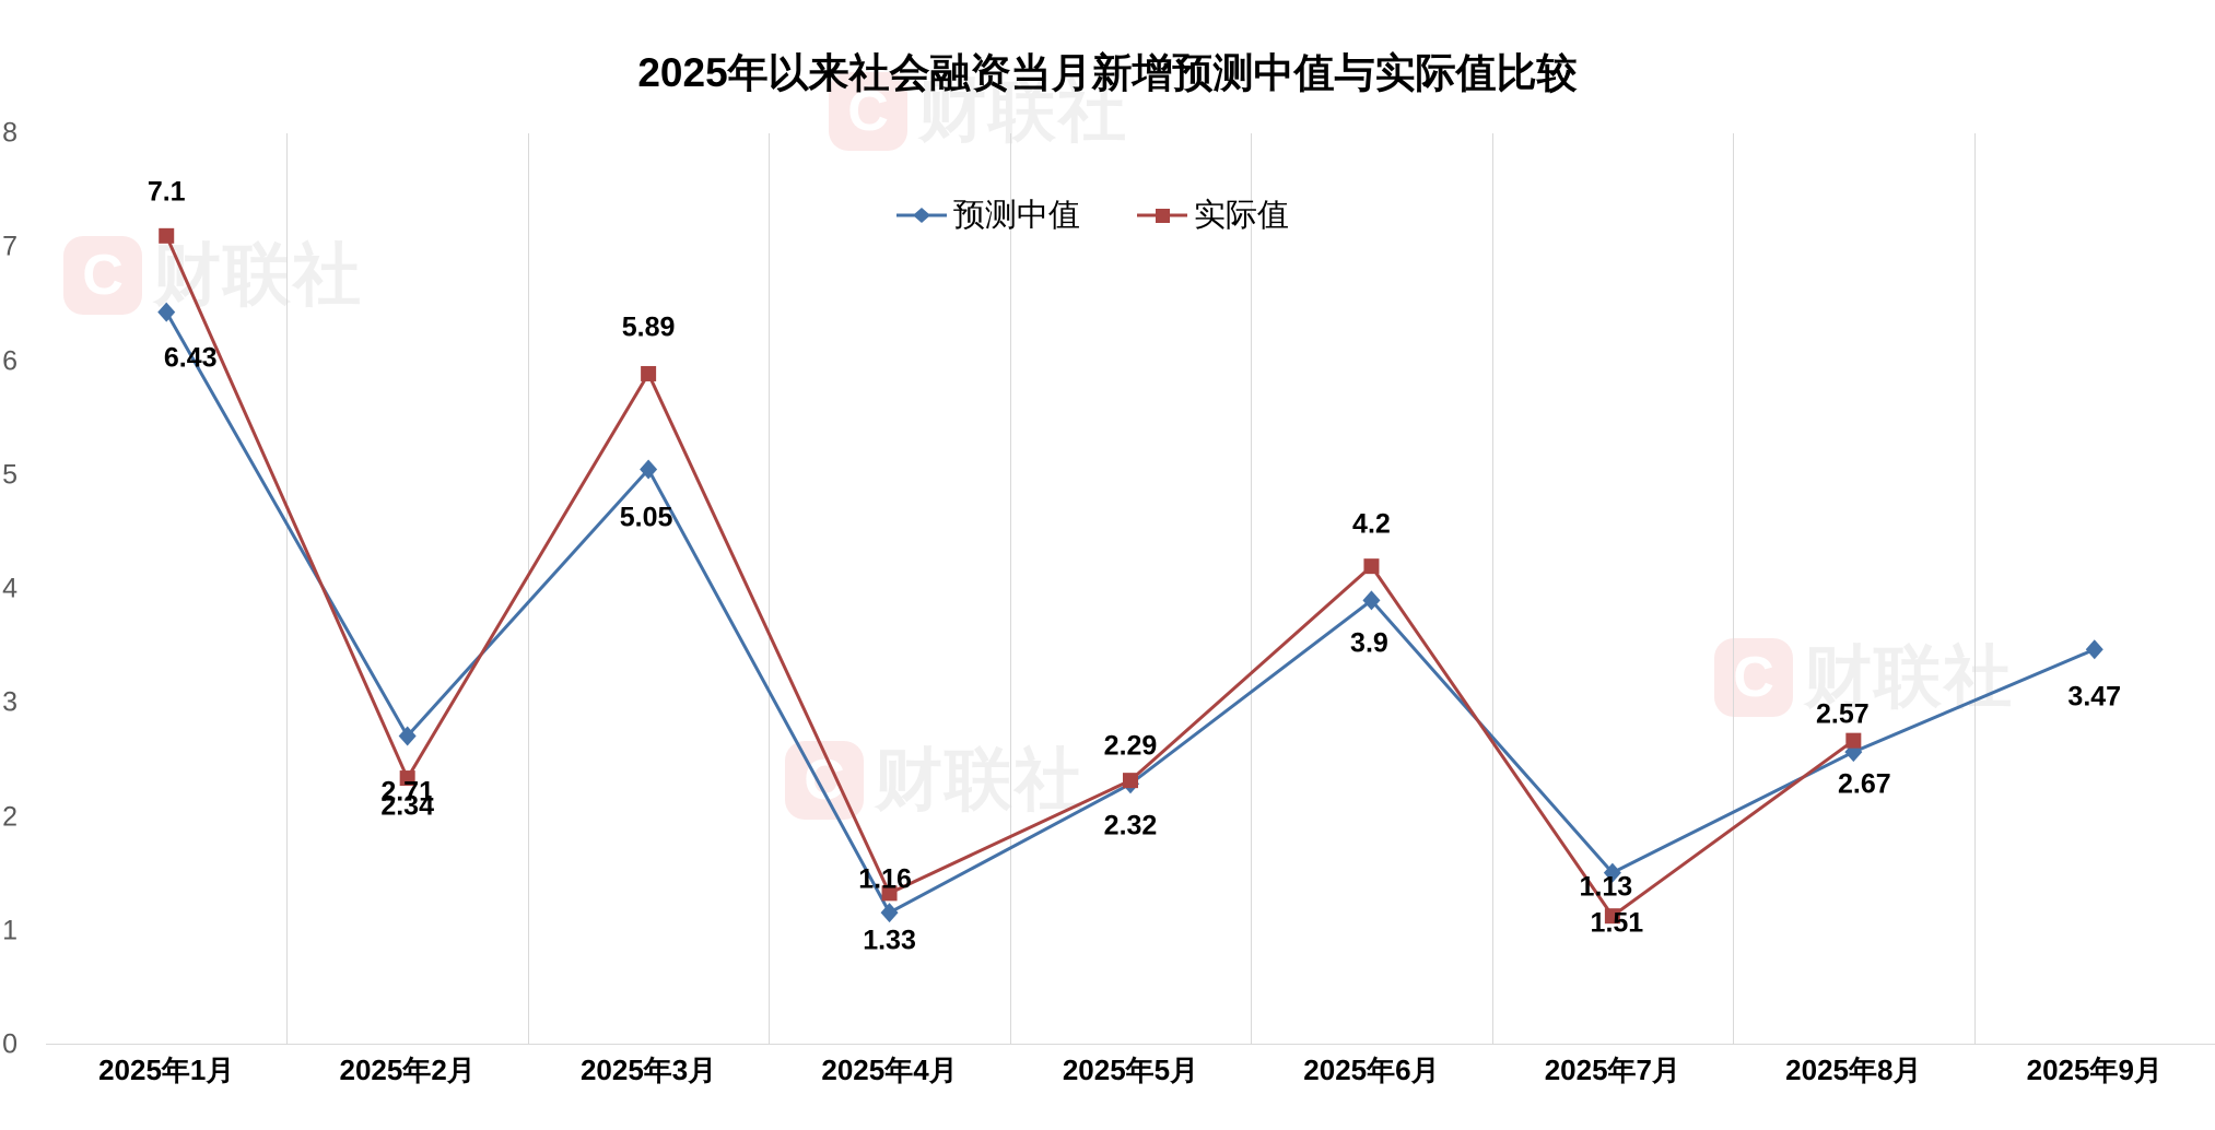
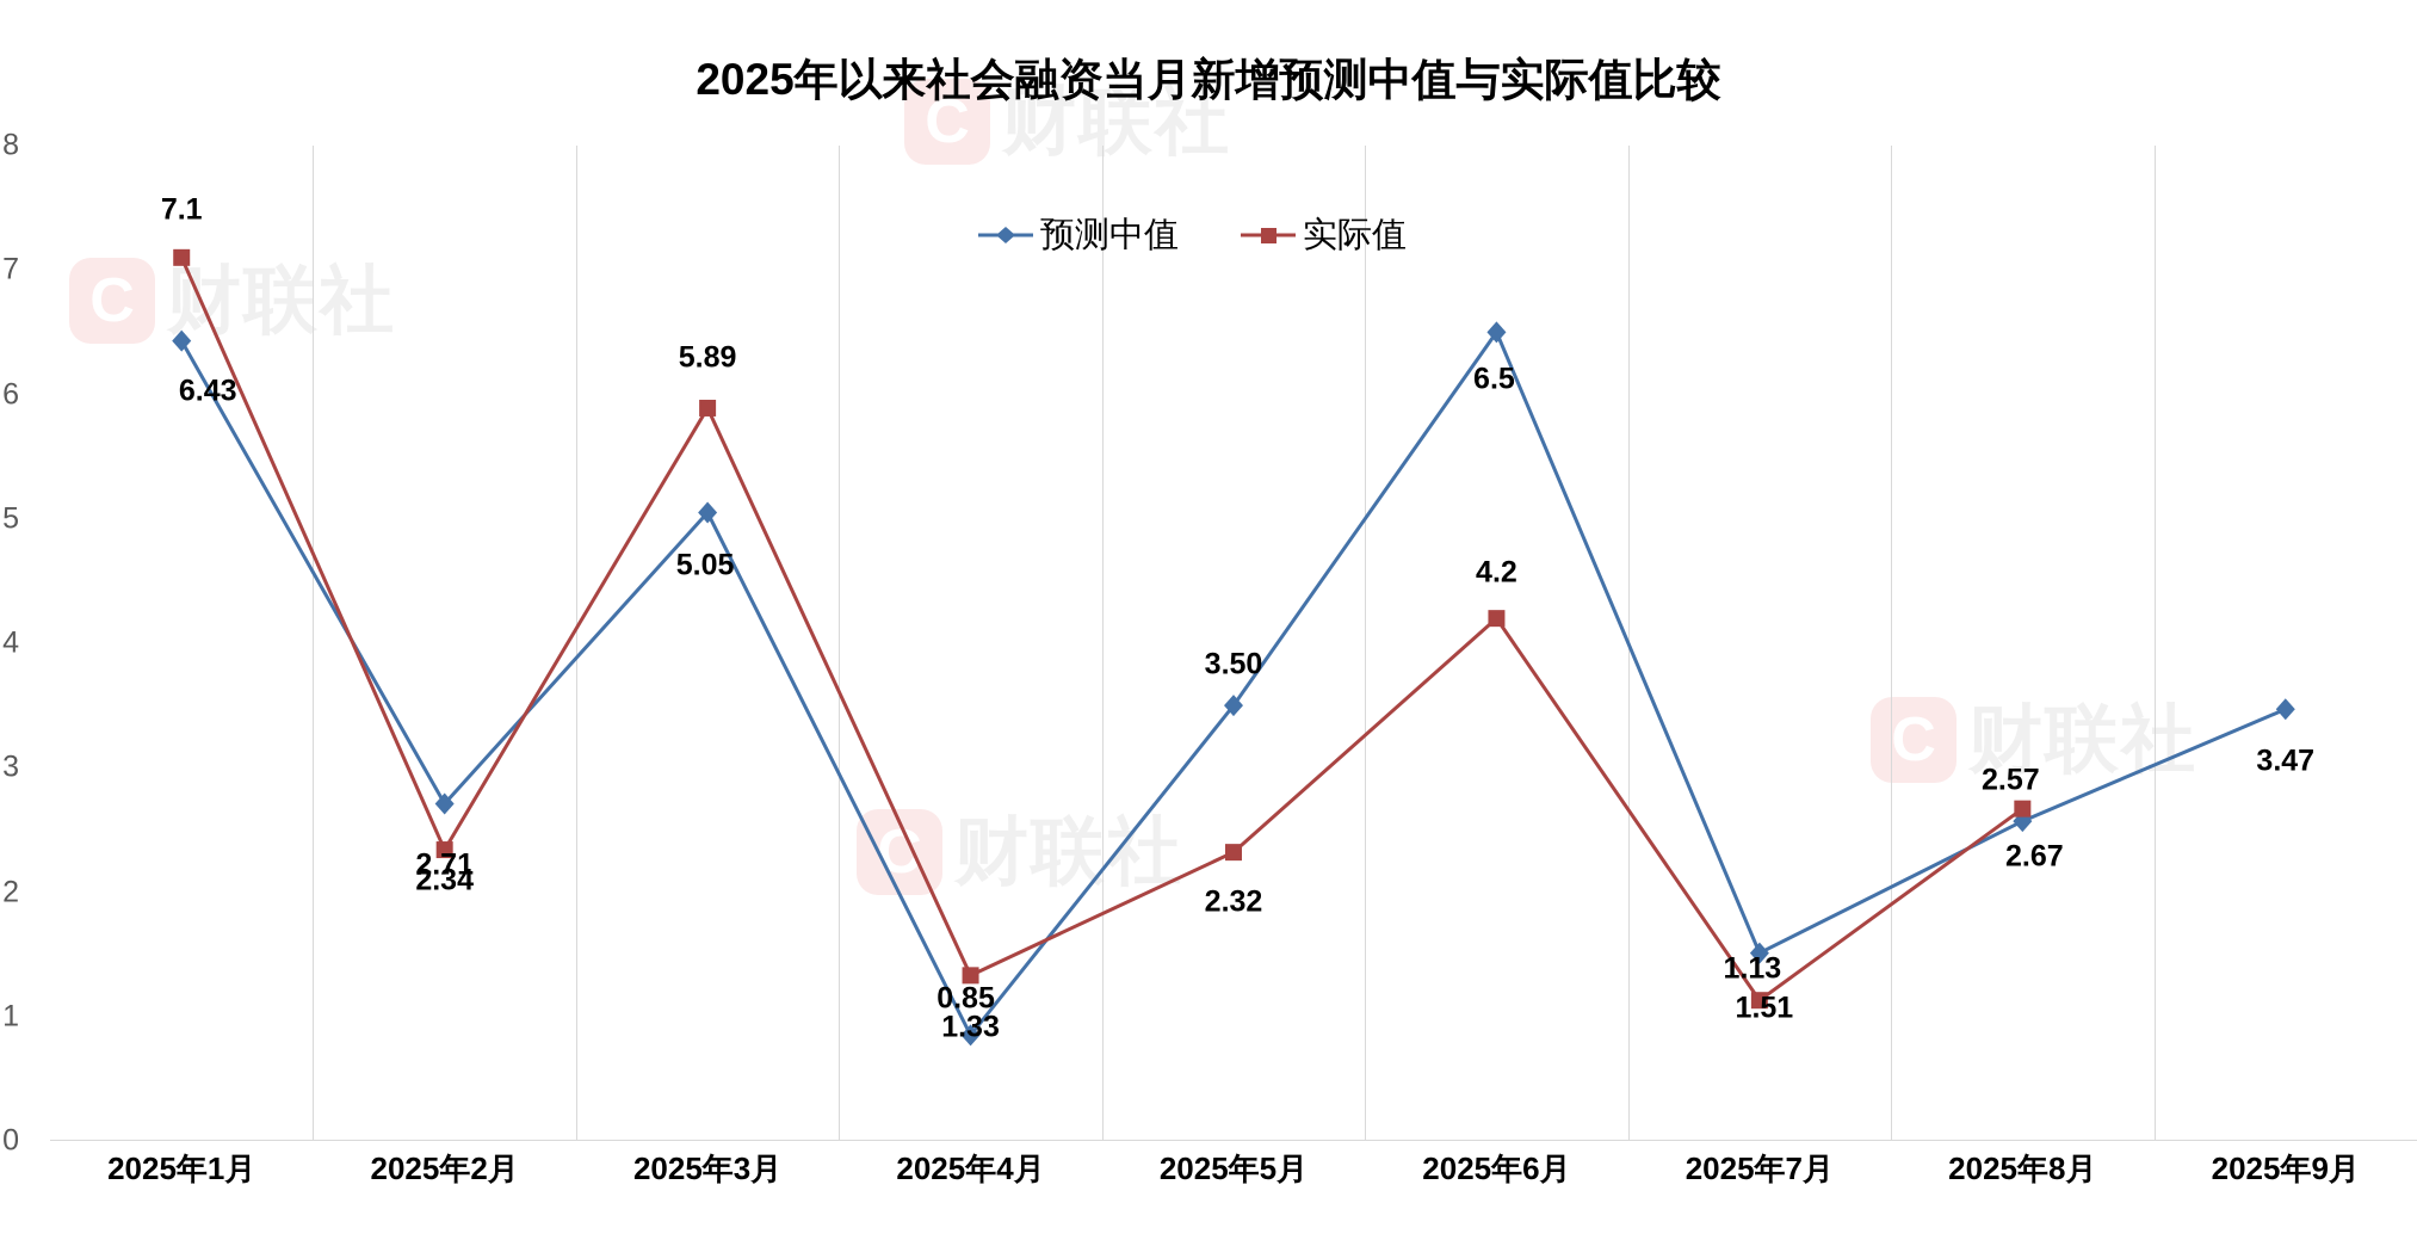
预测中值/2025年4月: 1.16 -> 0.85
预测中值/2025年5月: 2.29 -> 3.50
预测中值/2025年6月: 3.9 -> 6.5
